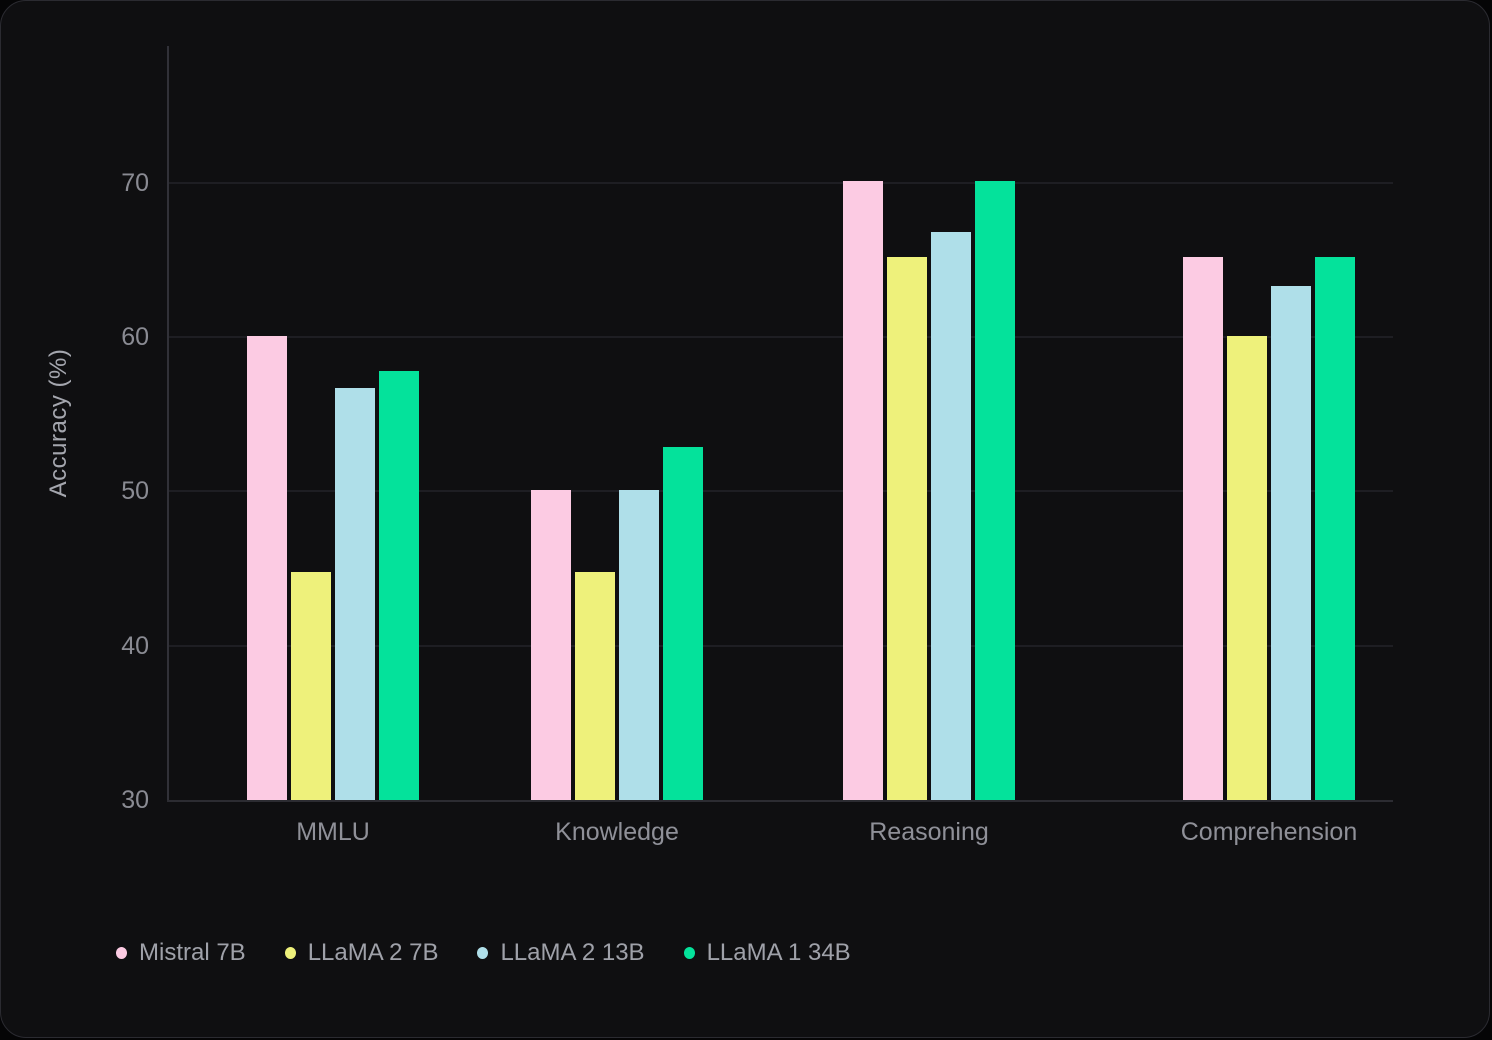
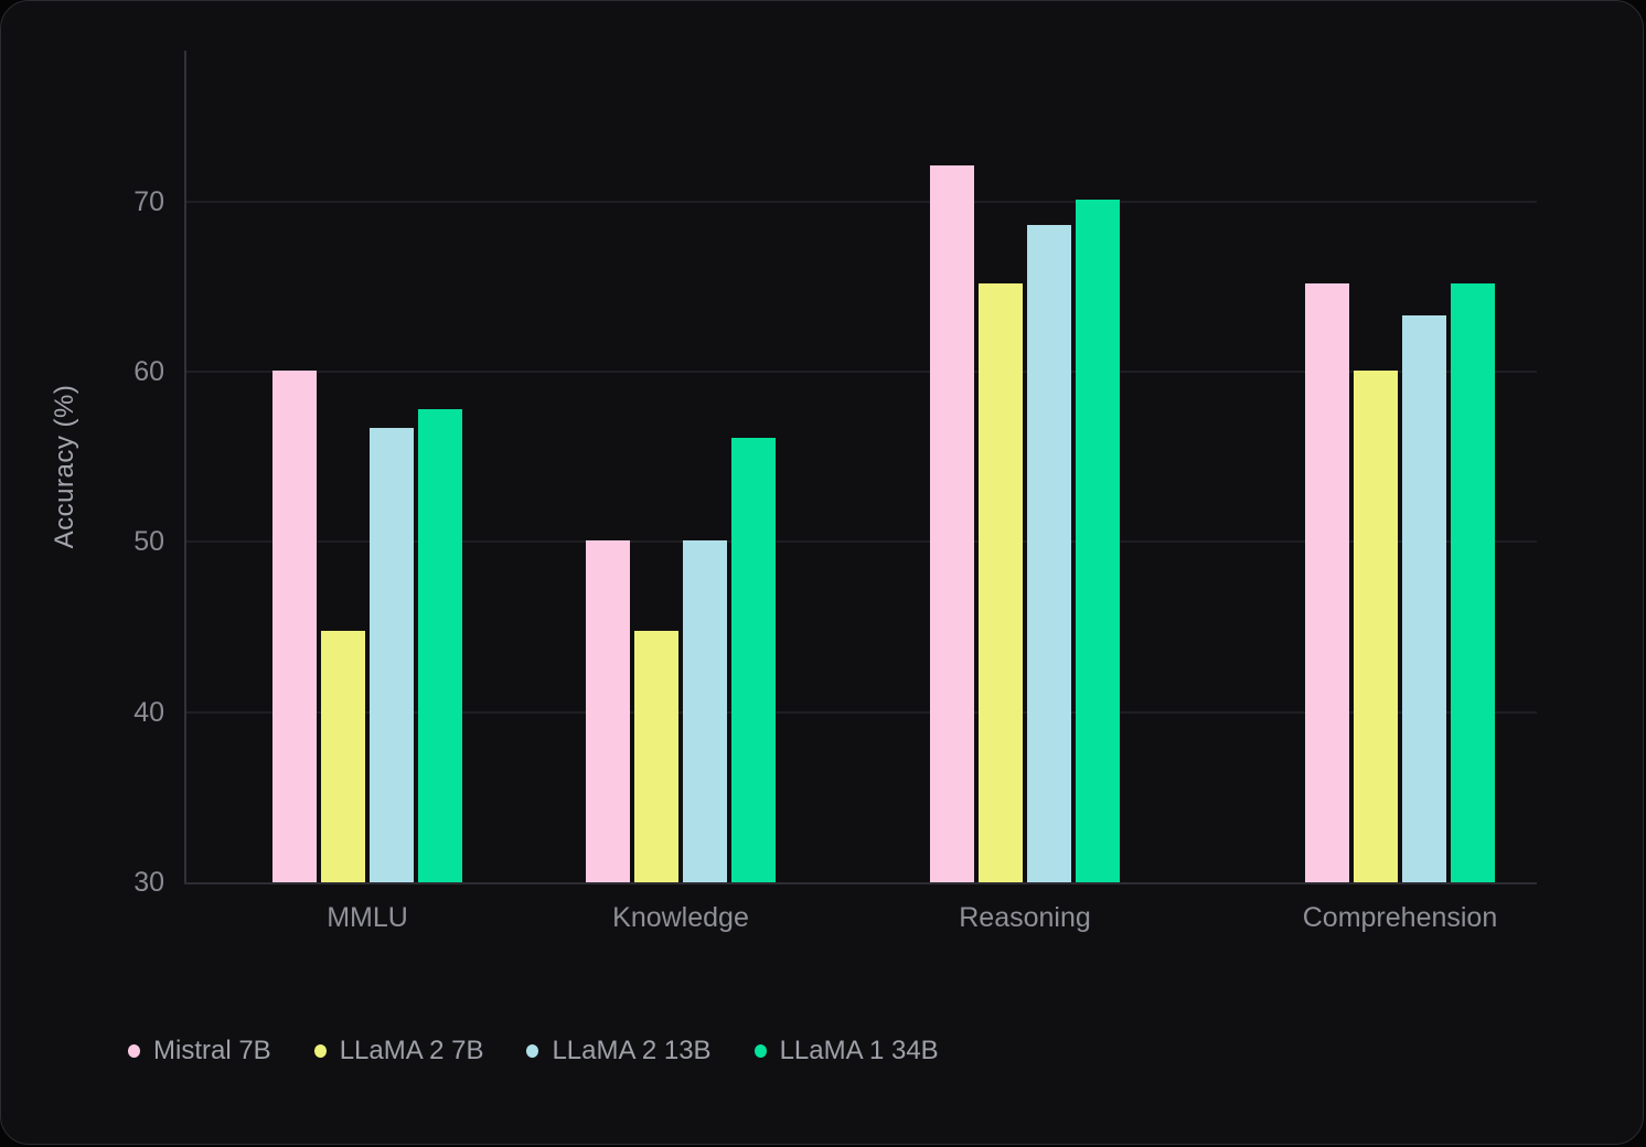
LLaMA 1 34B/Knowledge: 52.9 -> 56.1
Mistral 7B/Reasoning: 70.1 -> 72.1
LLaMA 2 13B/Reasoning: 66.8 -> 68.6
